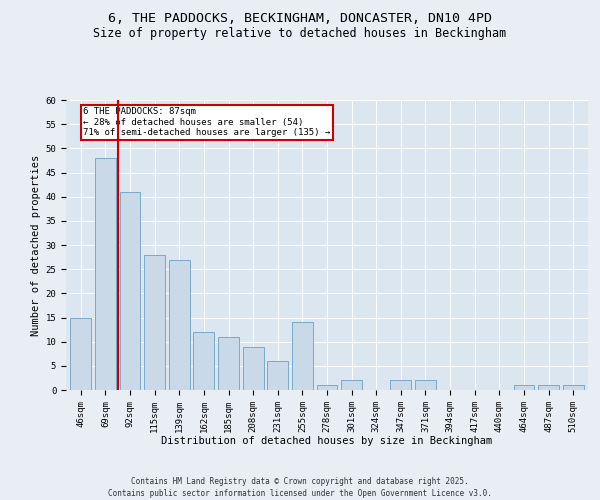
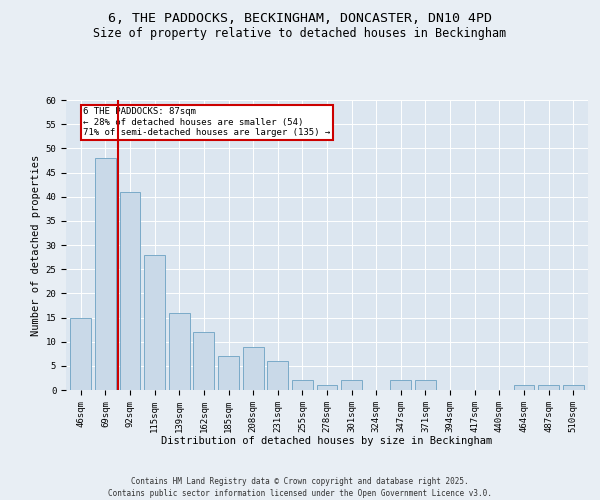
139sqm: 27 -> 16
185sqm: 11 -> 7
255sqm: 14 -> 2
